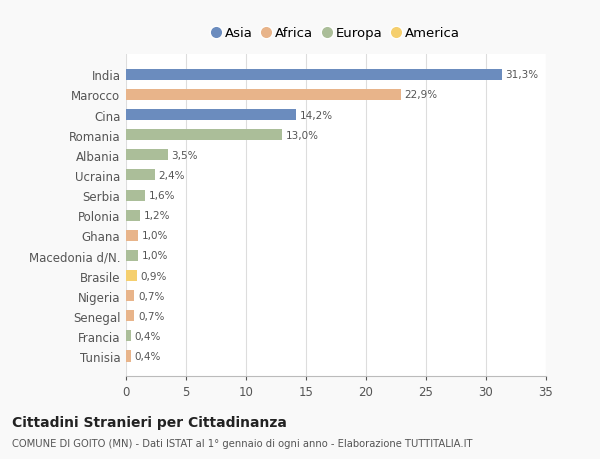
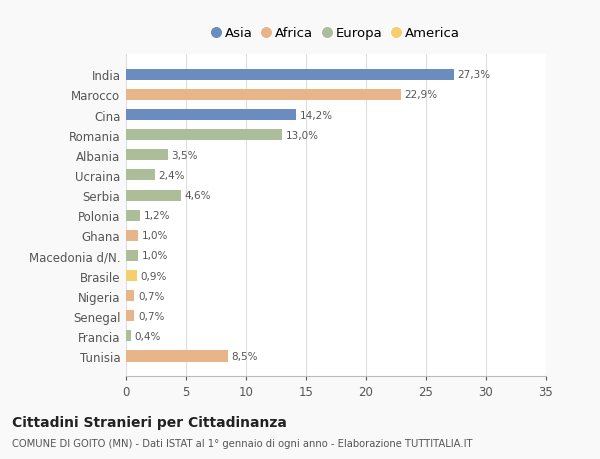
India: 31,3% -> 27,3%
Serbia: 1,6% -> 4,6%
Tunisia: 0,4% -> 8,5%
